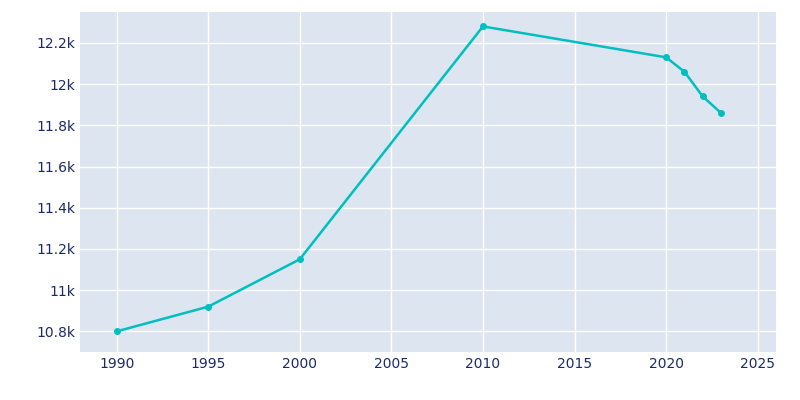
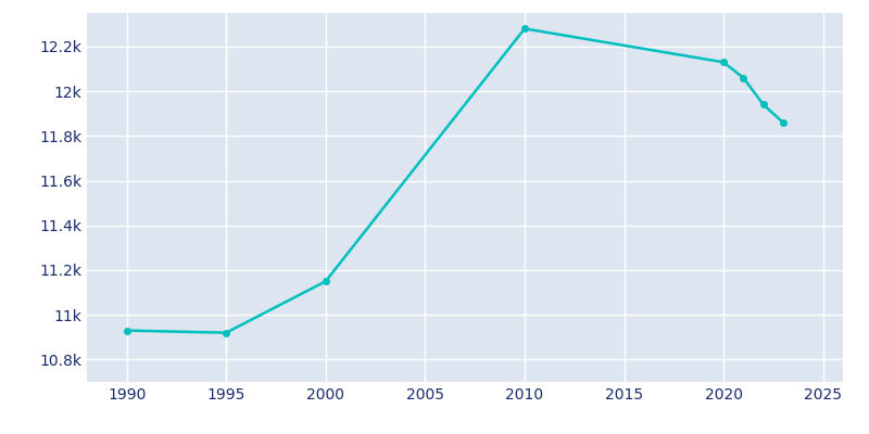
1990: 10.80k -> 10.93k
